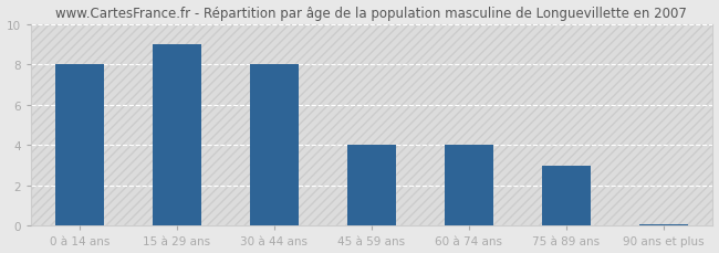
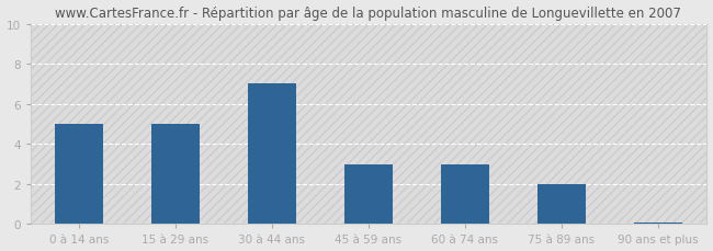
0 à 14 ans: 8.0 -> 5.0
15 à 29 ans: 9.0 -> 5.0
30 à 44 ans: 8.0 -> 7.0
45 à 59 ans: 4.0 -> 3.0
60 à 74 ans: 4.0 -> 3.0
75 à 89 ans: 3.0 -> 2.0
